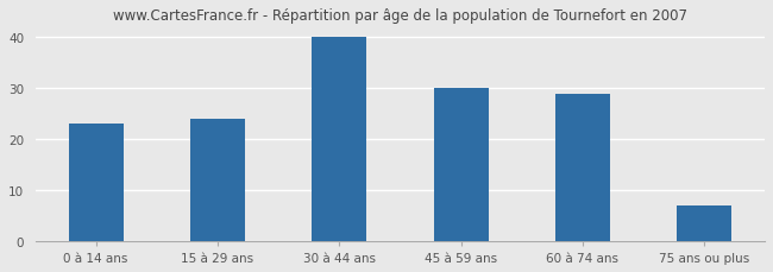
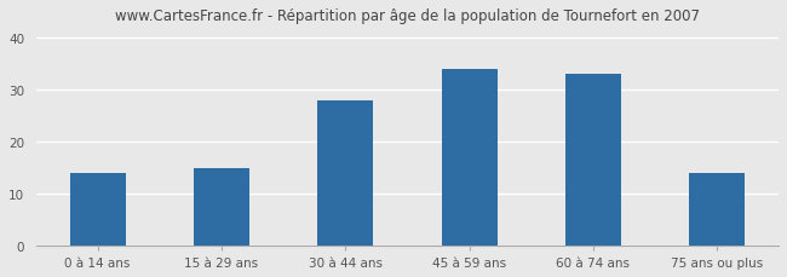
0 à 14 ans: 23 -> 14
15 à 29 ans: 24 -> 15
30 à 44 ans: 40 -> 28
45 à 59 ans: 30 -> 34
60 à 74 ans: 29 -> 33
75 ans ou plus: 7 -> 14
